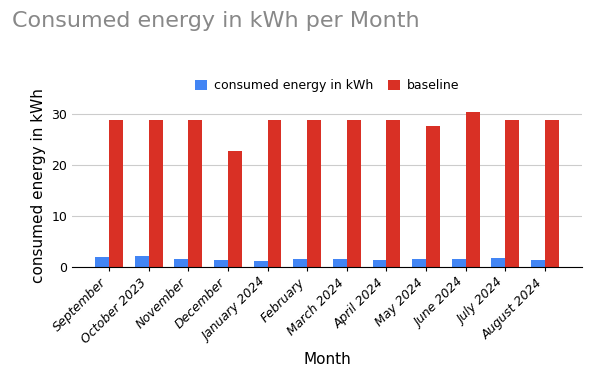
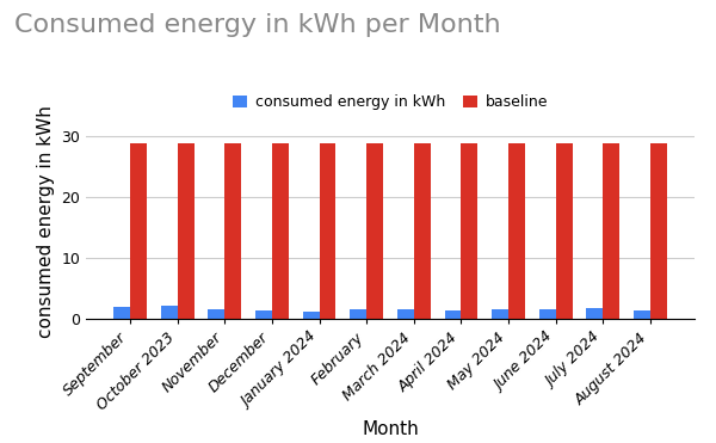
baseline/December: 22.8 -> 28.8
baseline/May 2024: 27.6 -> 28.8
baseline/June 2024: 30.4 -> 28.8
